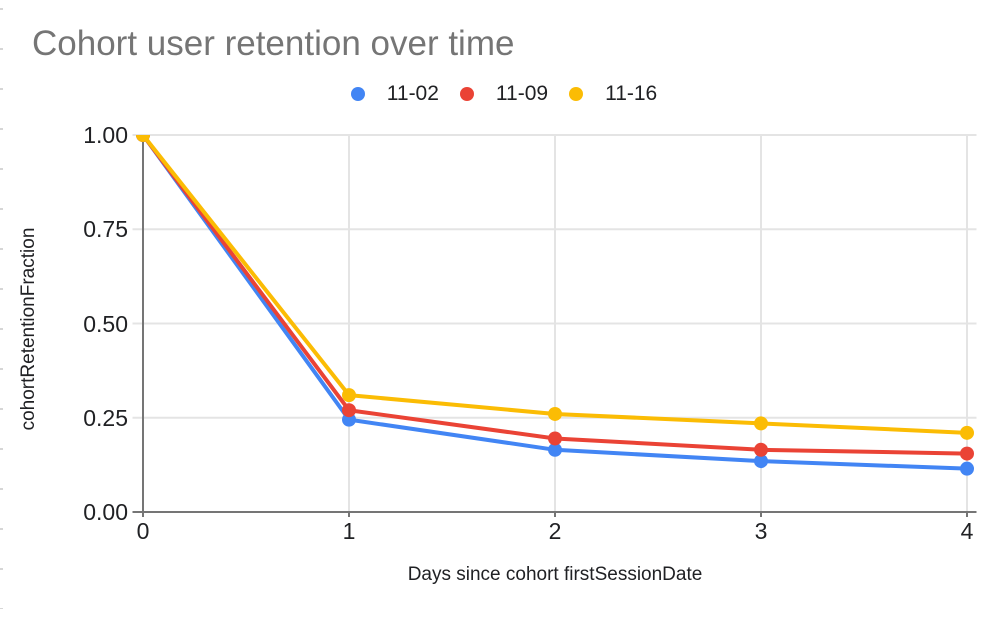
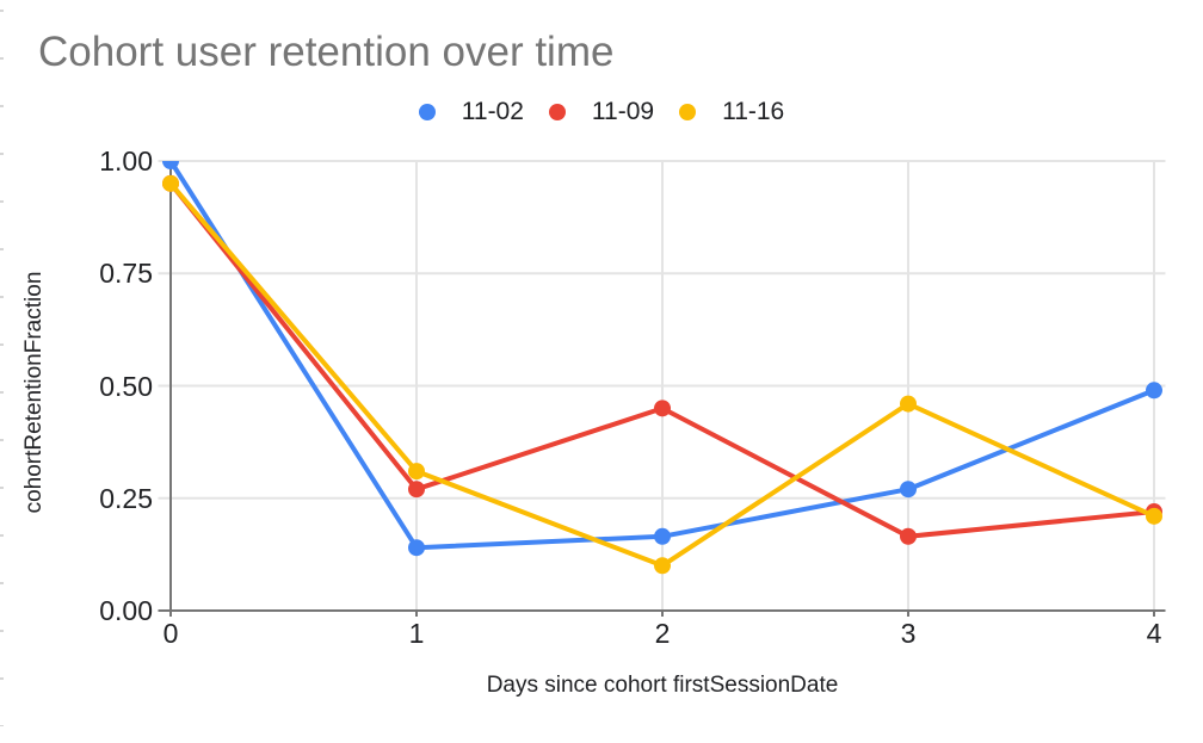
11-09/0: 1.00 -> 0.95
11-16/0: 1.00 -> 0.95
11-02/1: 0.24 -> 0.14
11-09/2: 0.20 -> 0.45
11-16/2: 0.26 -> 0.10
11-02/3: 0.14 -> 0.27
11-16/3: 0.23 -> 0.46
11-02/4: 0.12 -> 0.49
11-09/4: 0.15 -> 0.22
